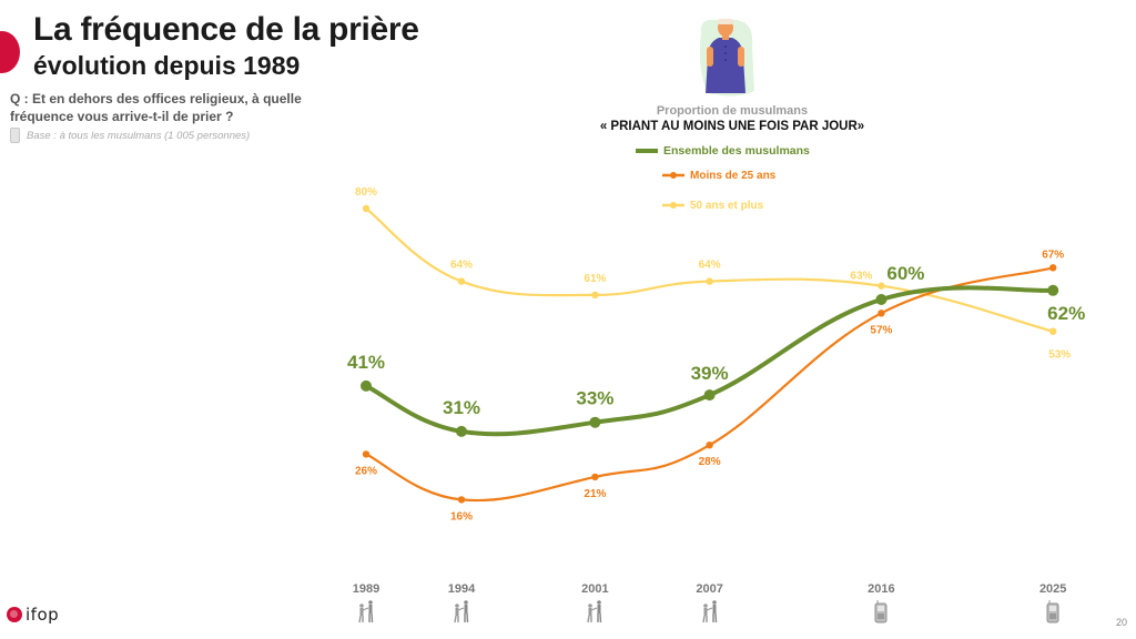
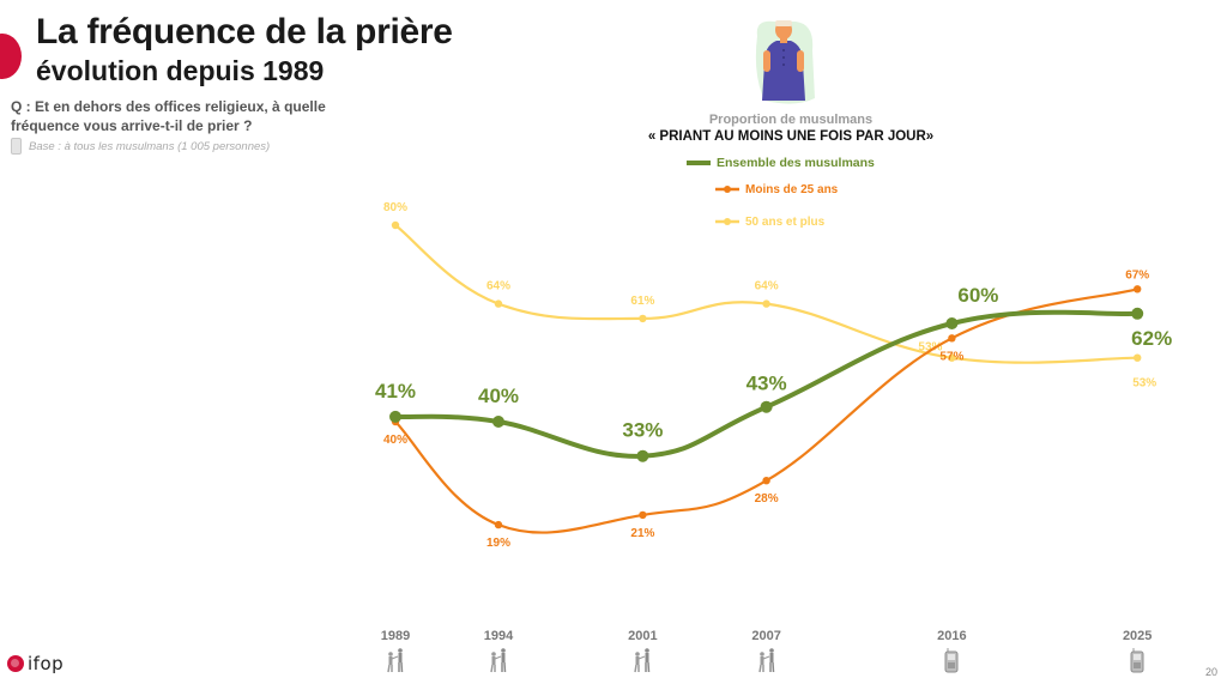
Moins de 25 ans/1989: 26% -> 40%
Ensemble des musulmans/1994: 31% -> 40%
Moins de 25 ans/1994: 16% -> 19%
Ensemble des musulmans/2007: 39% -> 43%
50 ans et plus/2016: 63% -> 53%
